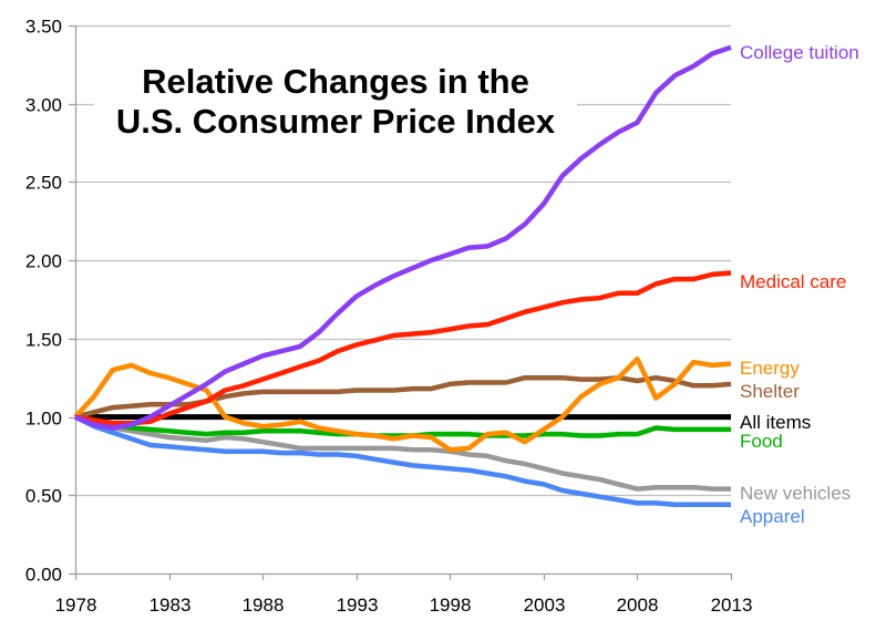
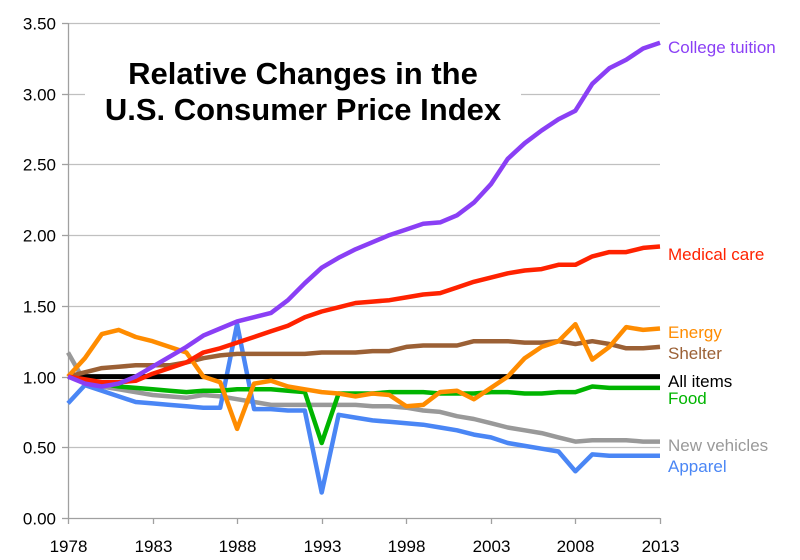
New vehicles/1978: 1.00 -> 1.17
Apparel/1978: 1.00 -> 0.81
Energy/1988: 0.94 -> 0.63
Apparel/1988: 0.78 -> 1.37
Food/1993: 0.89 -> 0.53
Apparel/1993: 0.75 -> 0.18
Apparel/2008: 0.45 -> 0.33
